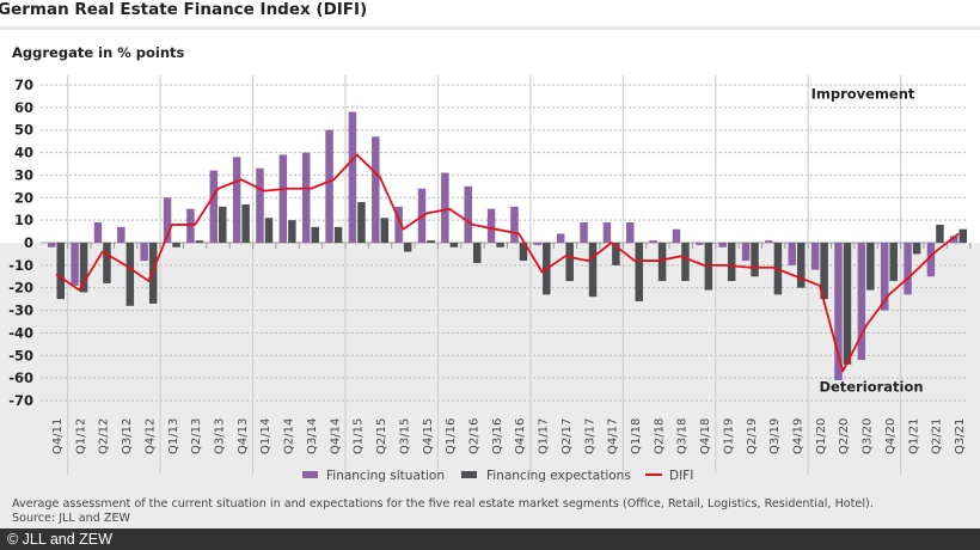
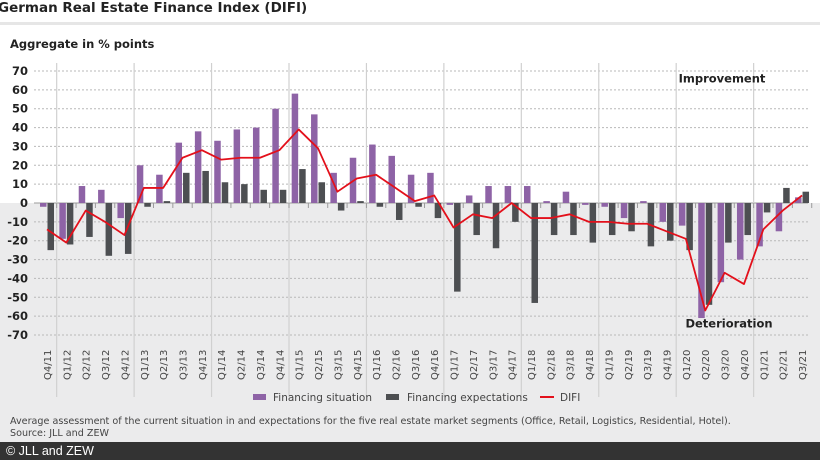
DIFI/Q3/16: 6 -> 1
Financing expectations/Q1/17: -23 -> -47
Financing expectations/Q1/18: -26 -> -53
Financing situation/Q3/20: -52 -> -42
DIFI/Q4/20: -23 -> -43
